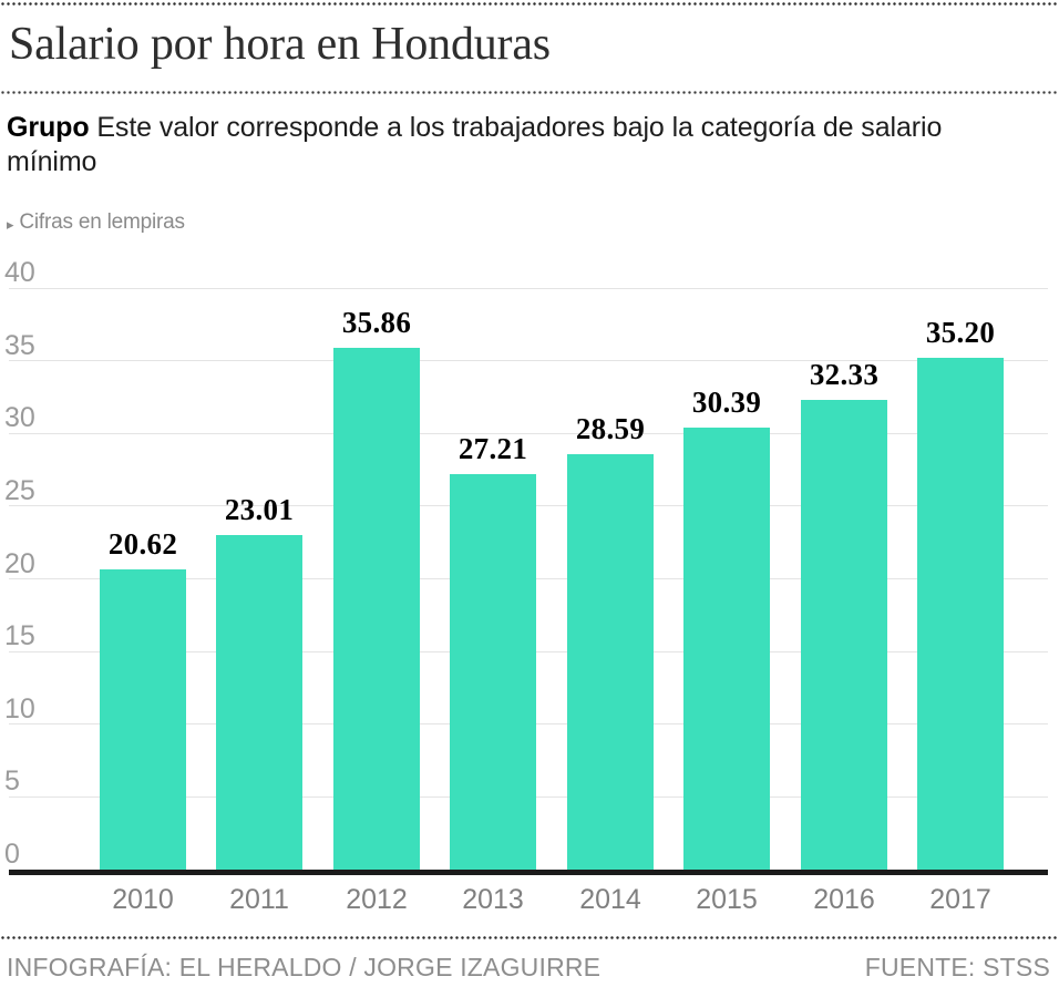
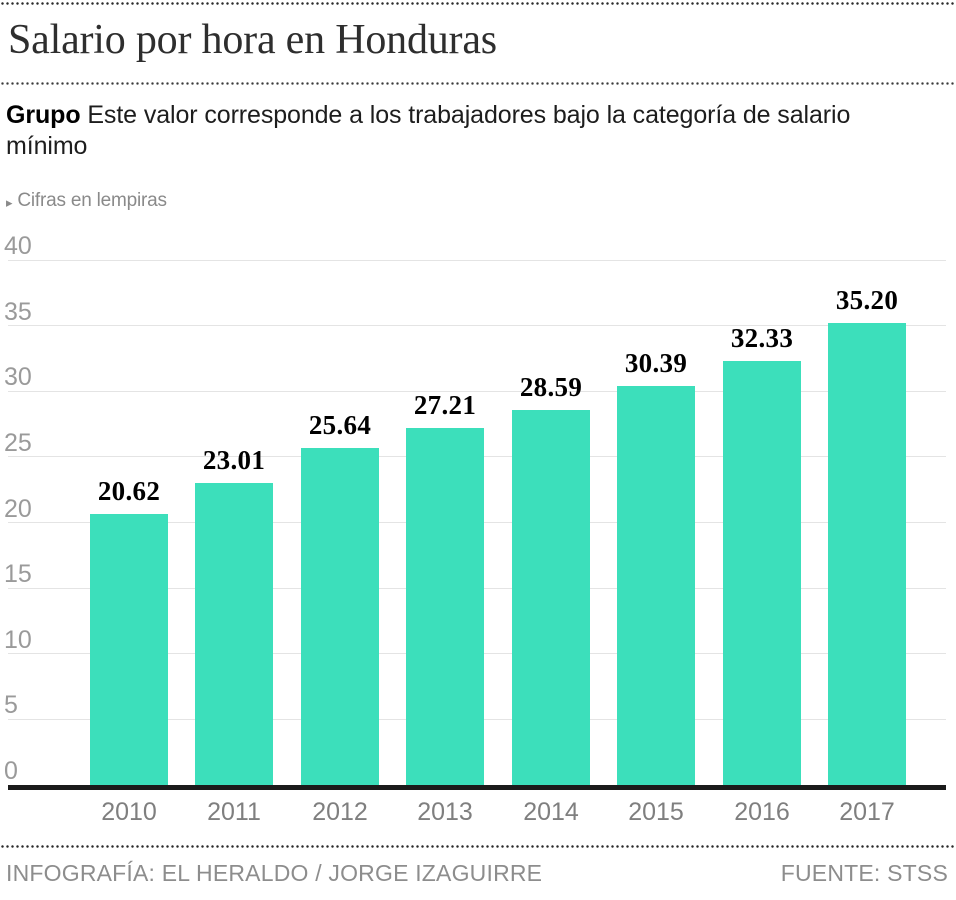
2012: 35.86 -> 25.64
